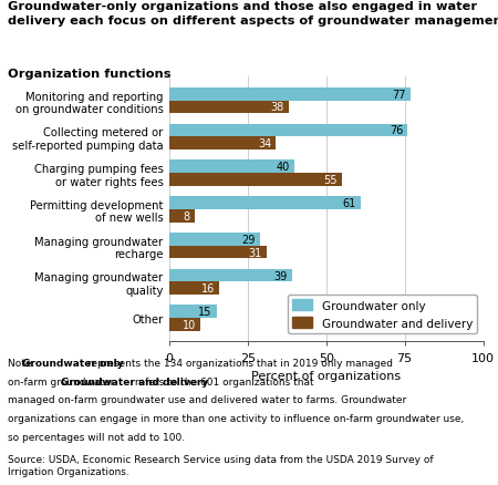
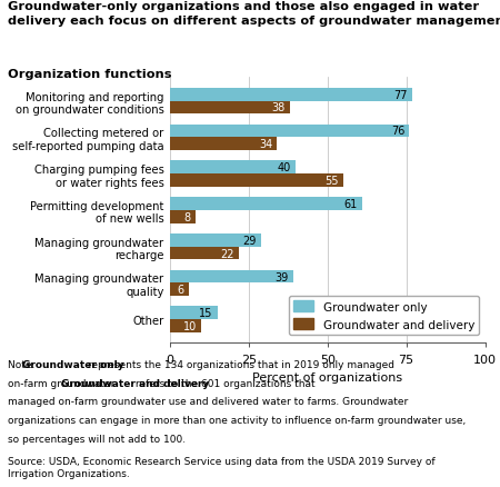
Groundwater and delivery/Managing groundwater recharge: 31 -> 22
Groundwater and delivery/Managing groundwater quality: 16 -> 6
